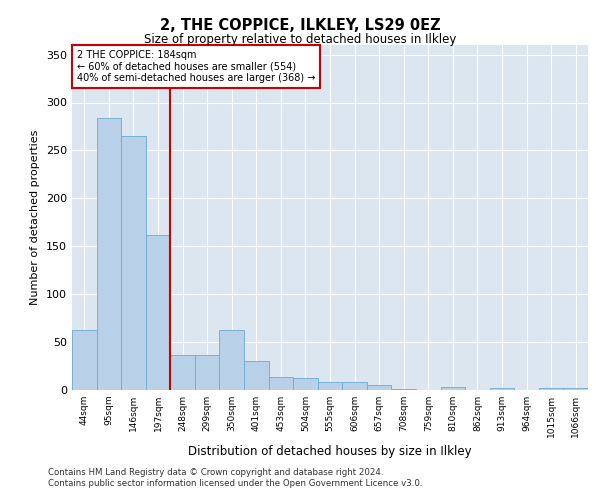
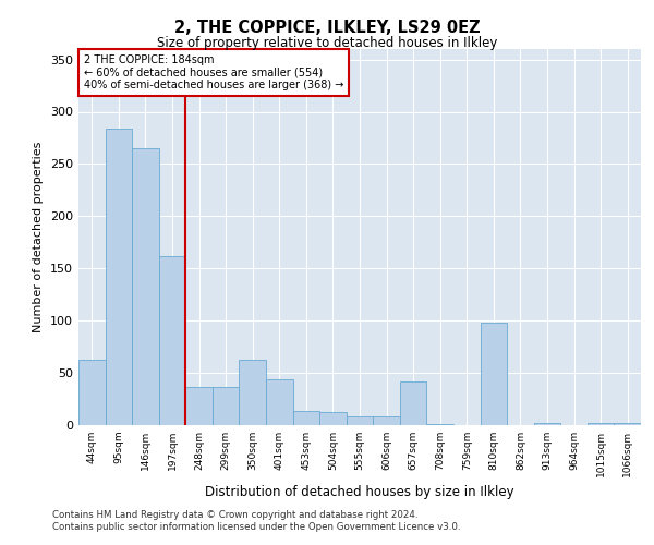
401sqm: 30 -> 44
657sqm: 5 -> 42
810sqm: 3 -> 98
